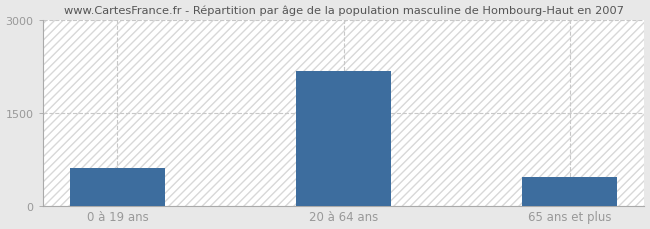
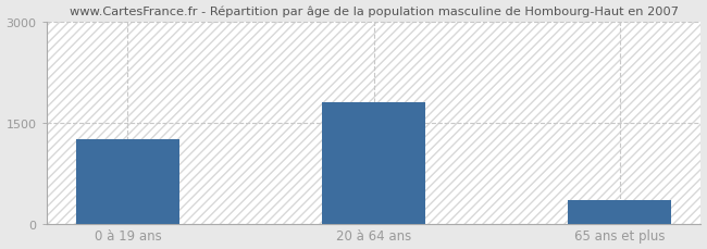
0 à 19 ans: 600 -> 1250
20 à 64 ans: 2180 -> 1800
65 ans et plus: 460 -> 350
